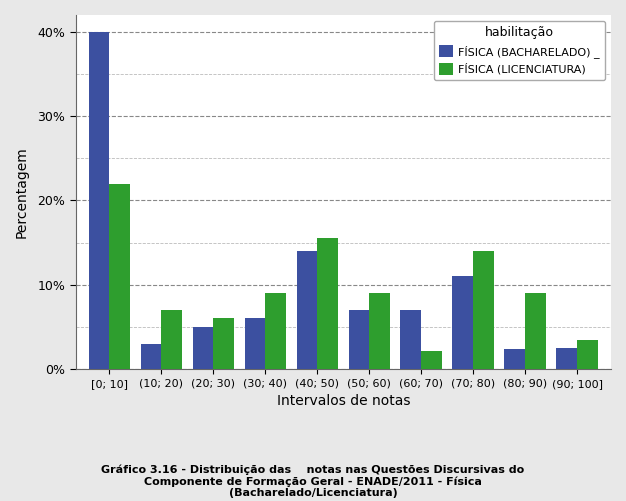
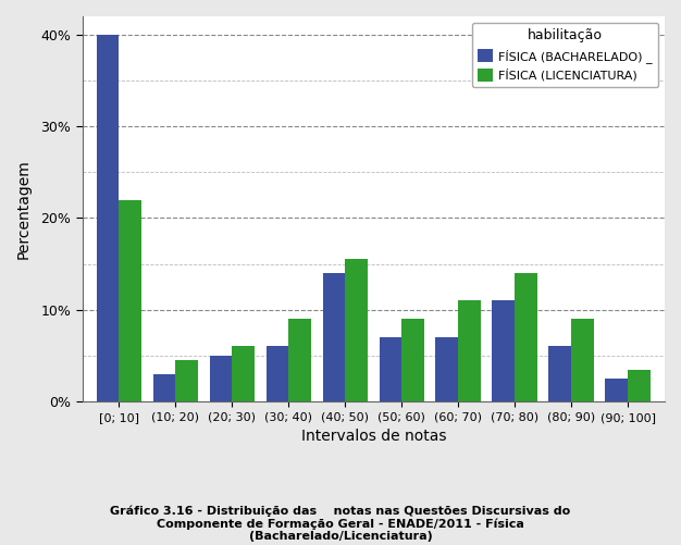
FÍSICA (LICENCIATURA)/(10; 20): 7.0% -> 4.5%
FÍSICA (LICENCIATURA)/(60; 70): 2.2% -> 11.0%
FÍSICA (BACHARELADO) _/(80; 90): 2.4% -> 6.0%
